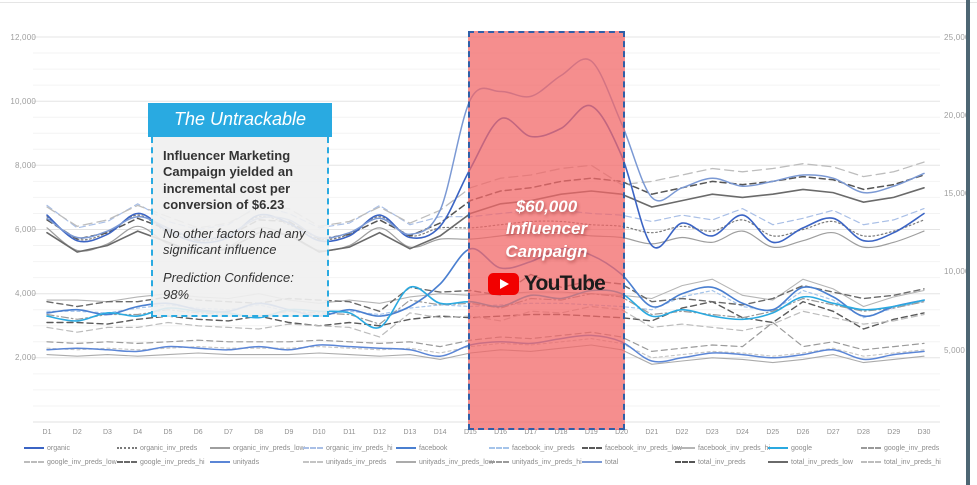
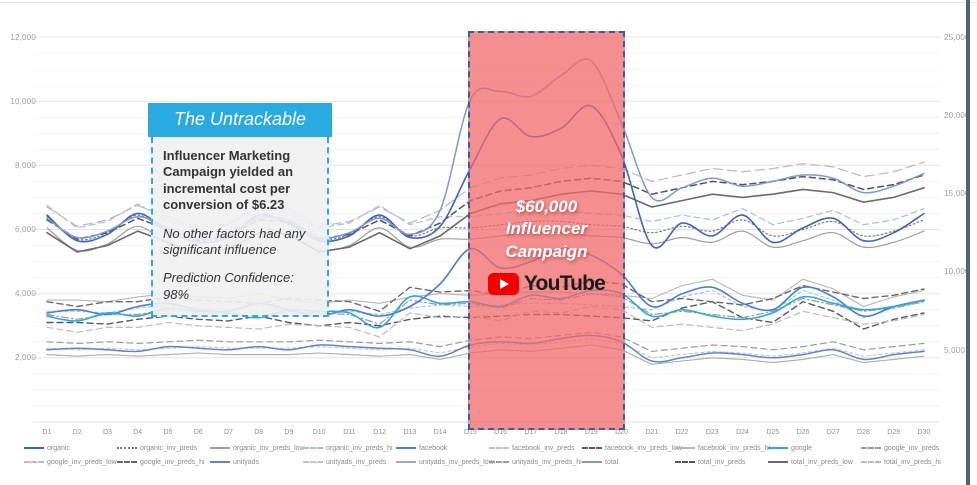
google/D13: 4200 -> 3900
google_inv_preds_hi/D17: 4600 -> 4200
total_inv_preds_hi/D20: 7400 -> 7900
unityads_inv_preds_hi/D25: 3100 -> 2200
